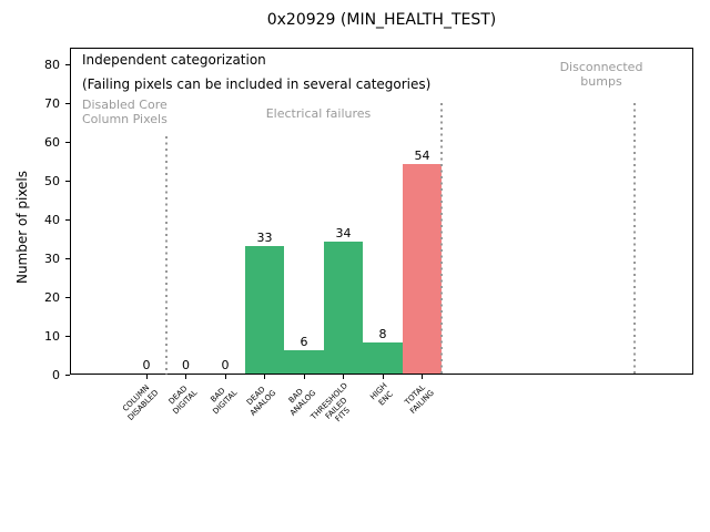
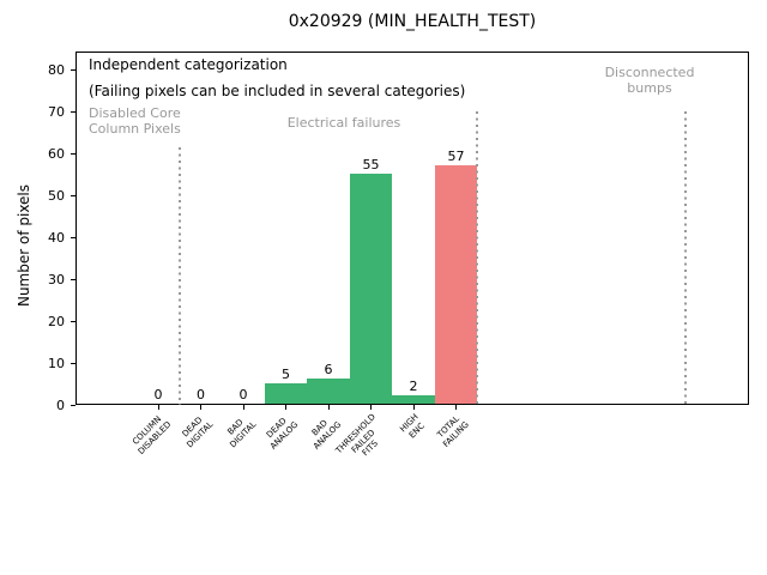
DEAD ANALOG: 33 -> 5
THRESHOLD FAILED FITS: 34 -> 55
HIGH ENC: 8 -> 2
TOTAL FAILING: 54 -> 57
